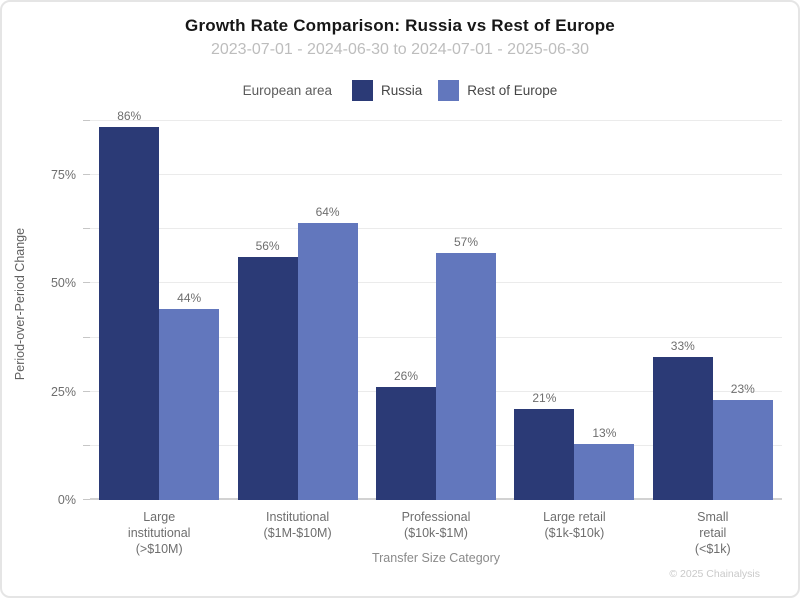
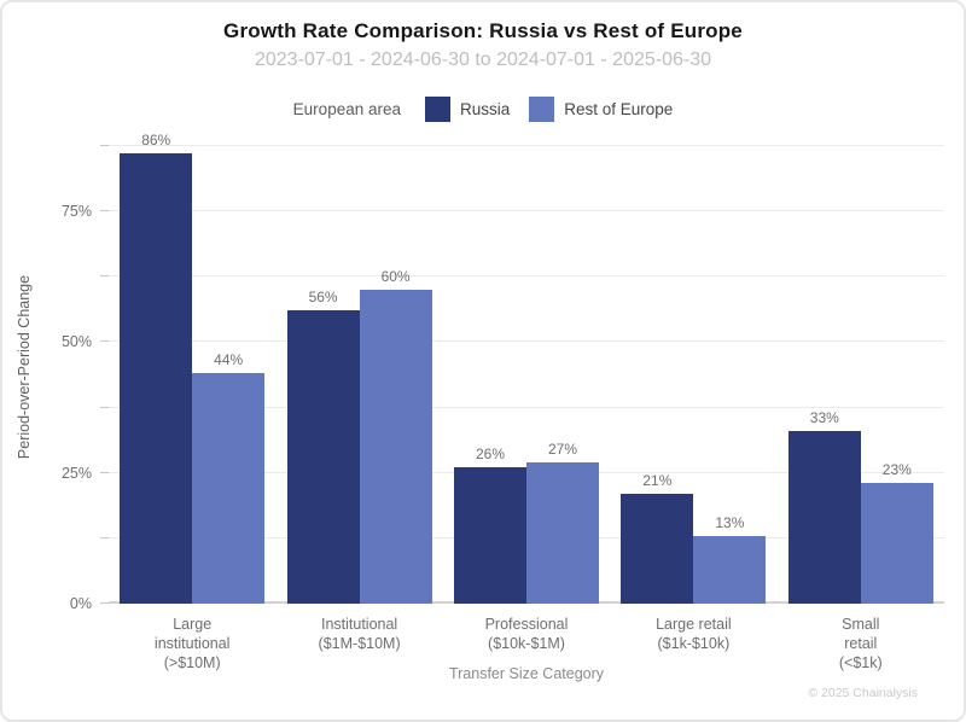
Rest of Europe/Institutional ($1M-$10M): 64% -> 60%
Rest of Europe/Professional ($10k-$1M): 57% -> 27%
